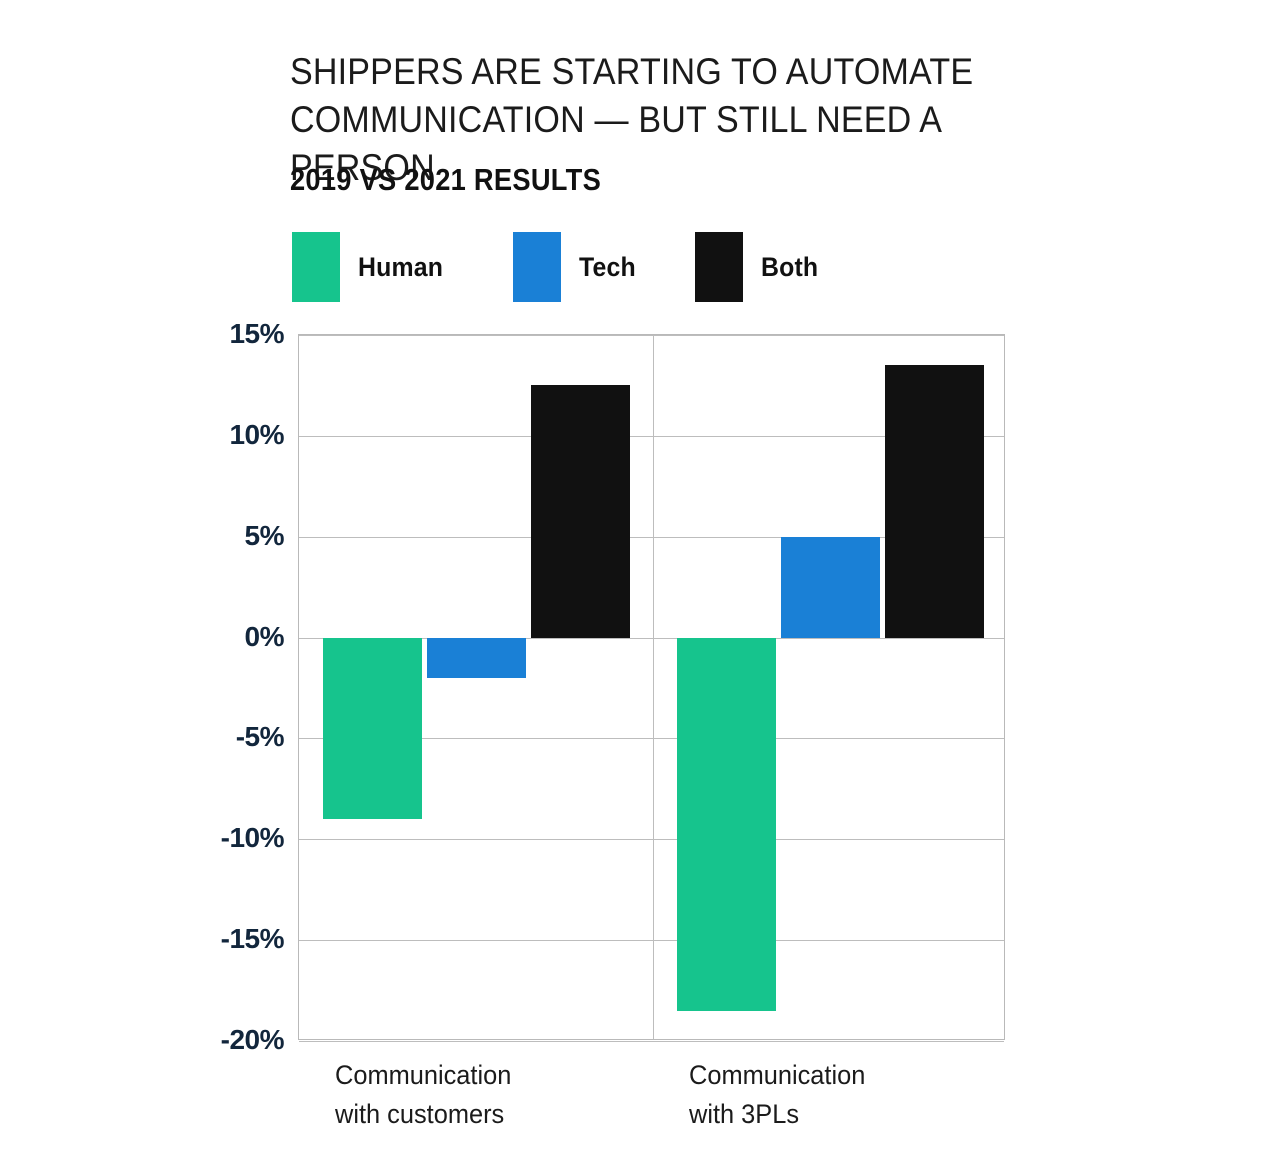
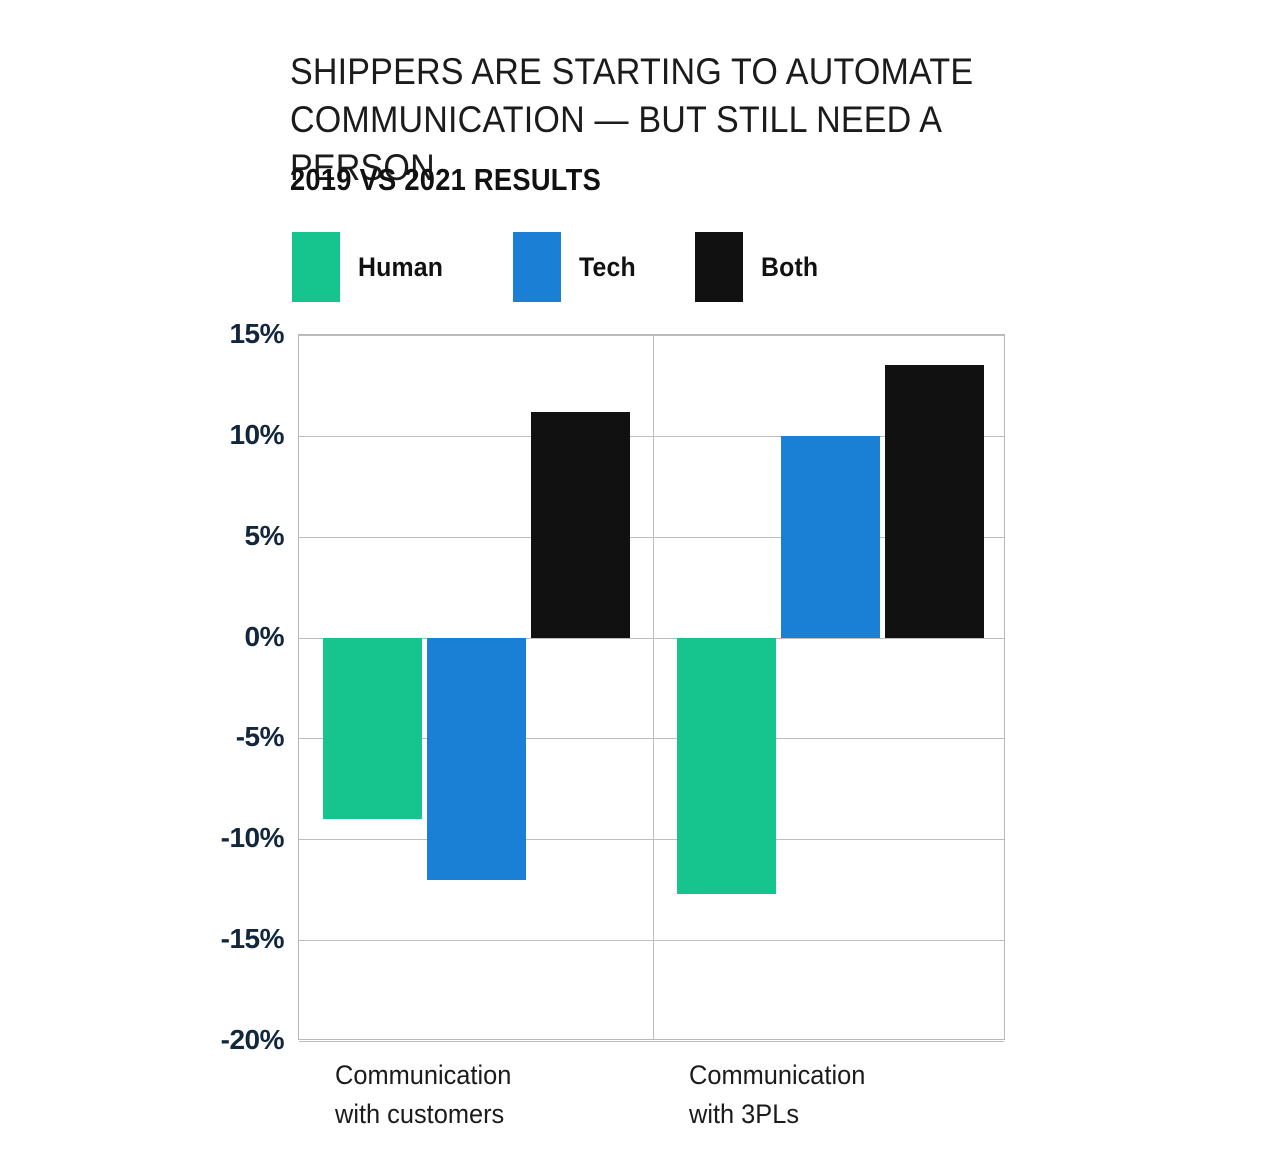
Tech/Communication with customers: -2% -> -12%
Both/Communication with customers: 12.5% -> 11.2%
Human/Communication with 3PLs: -18.5% -> -12.7%
Tech/Communication with 3PLs: 5% -> 10%
